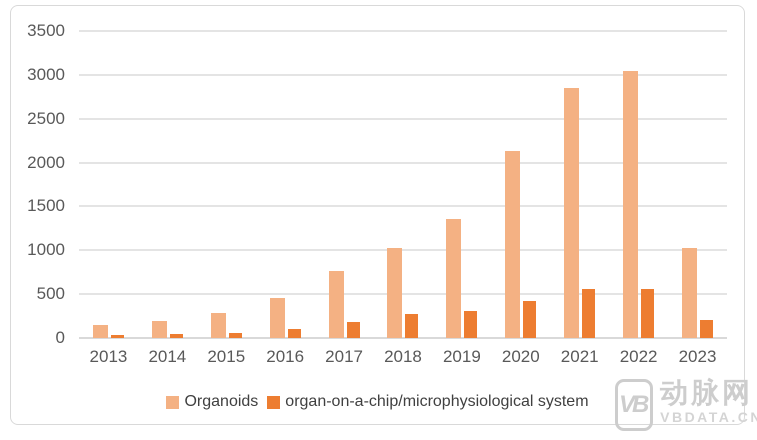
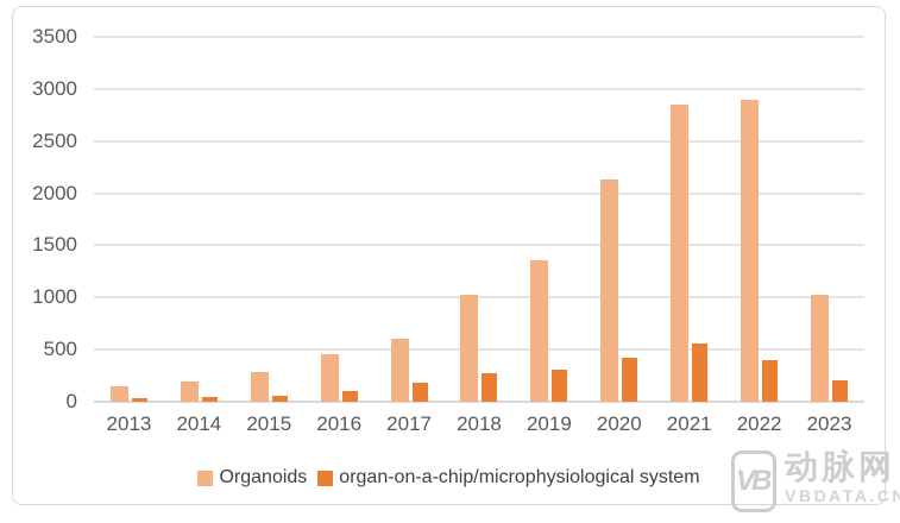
Organoids/2017: 800 -> 600
Organoids/2022: 3000 -> 2900
organ-on-a-chip/microphysiological system/2022: 600 -> 400
